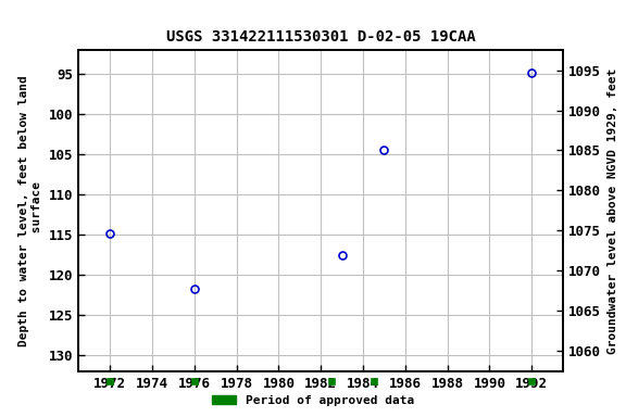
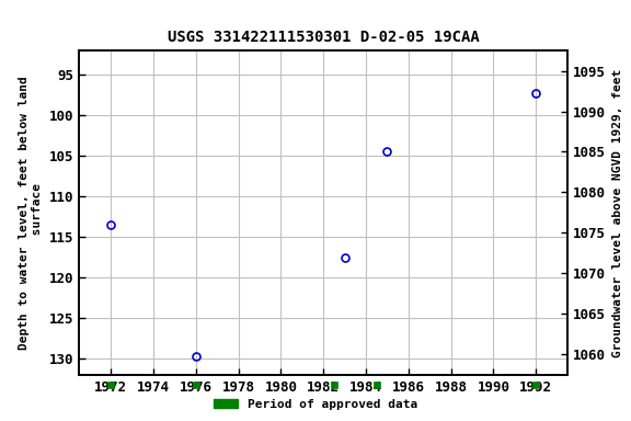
1972: 114.8 -> 113.5
1976: 121.8 -> 129.7
1992: 94.8 -> 97.2
